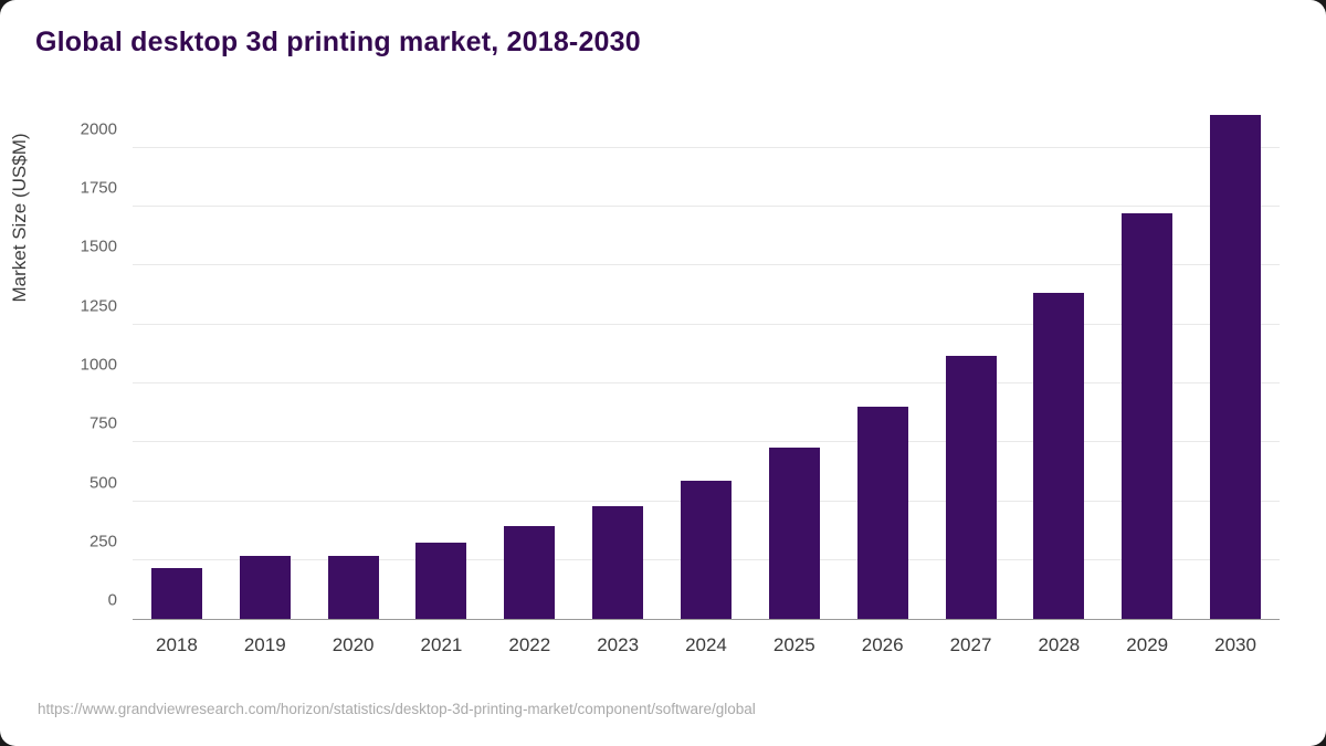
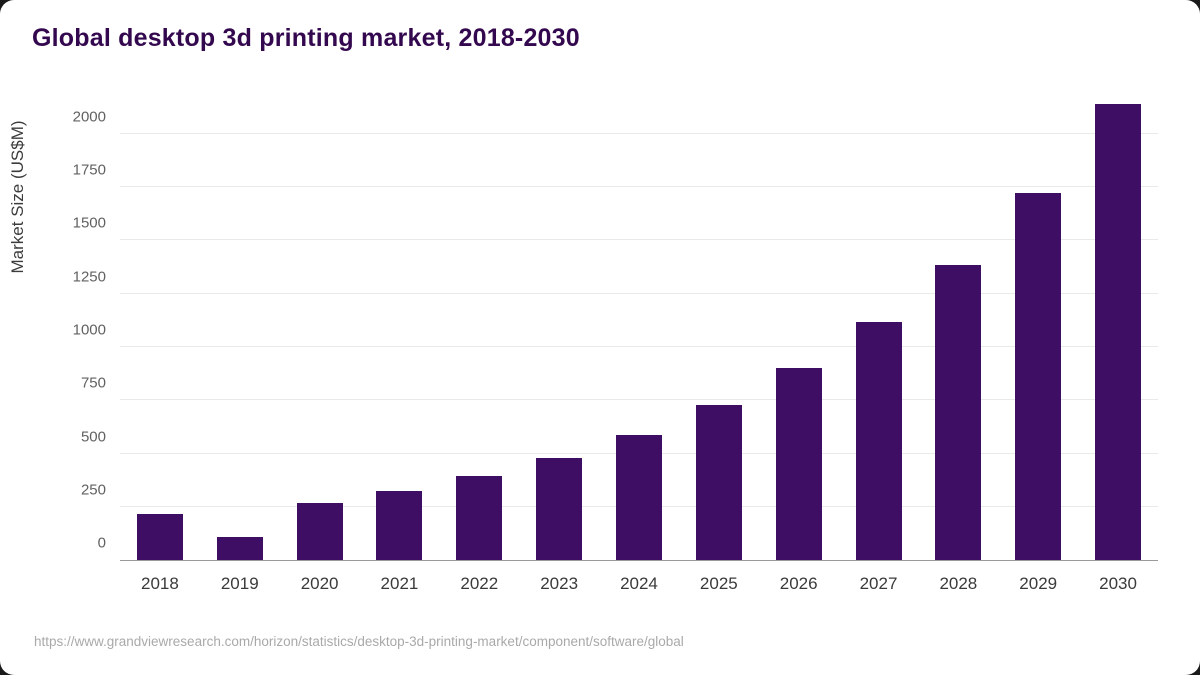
2019: 270 -> 110
